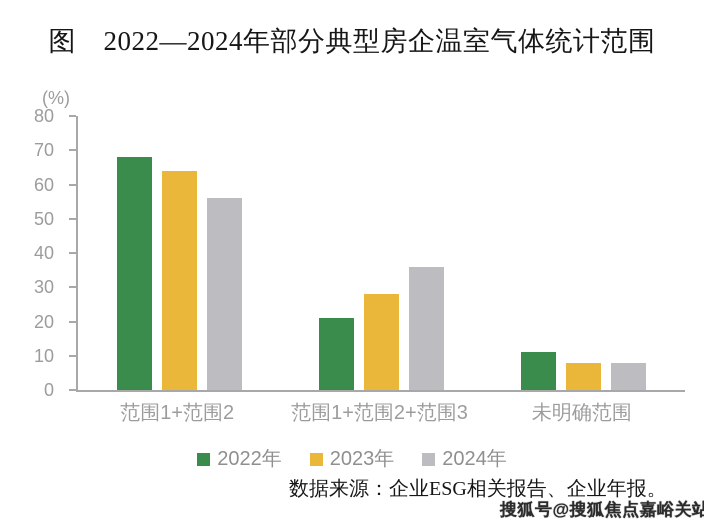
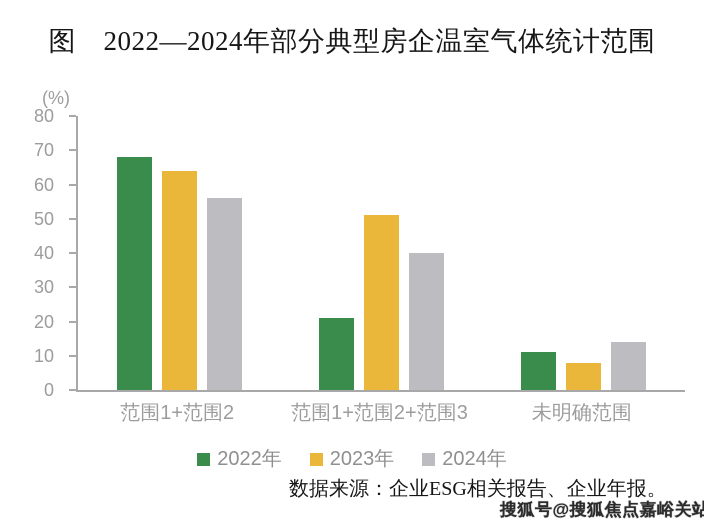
2023年/范围1+范围2+范围3: 28 -> 51
2024年/范围1+范围2+范围3: 36 -> 40
2024年/未明确范围: 8 -> 14
